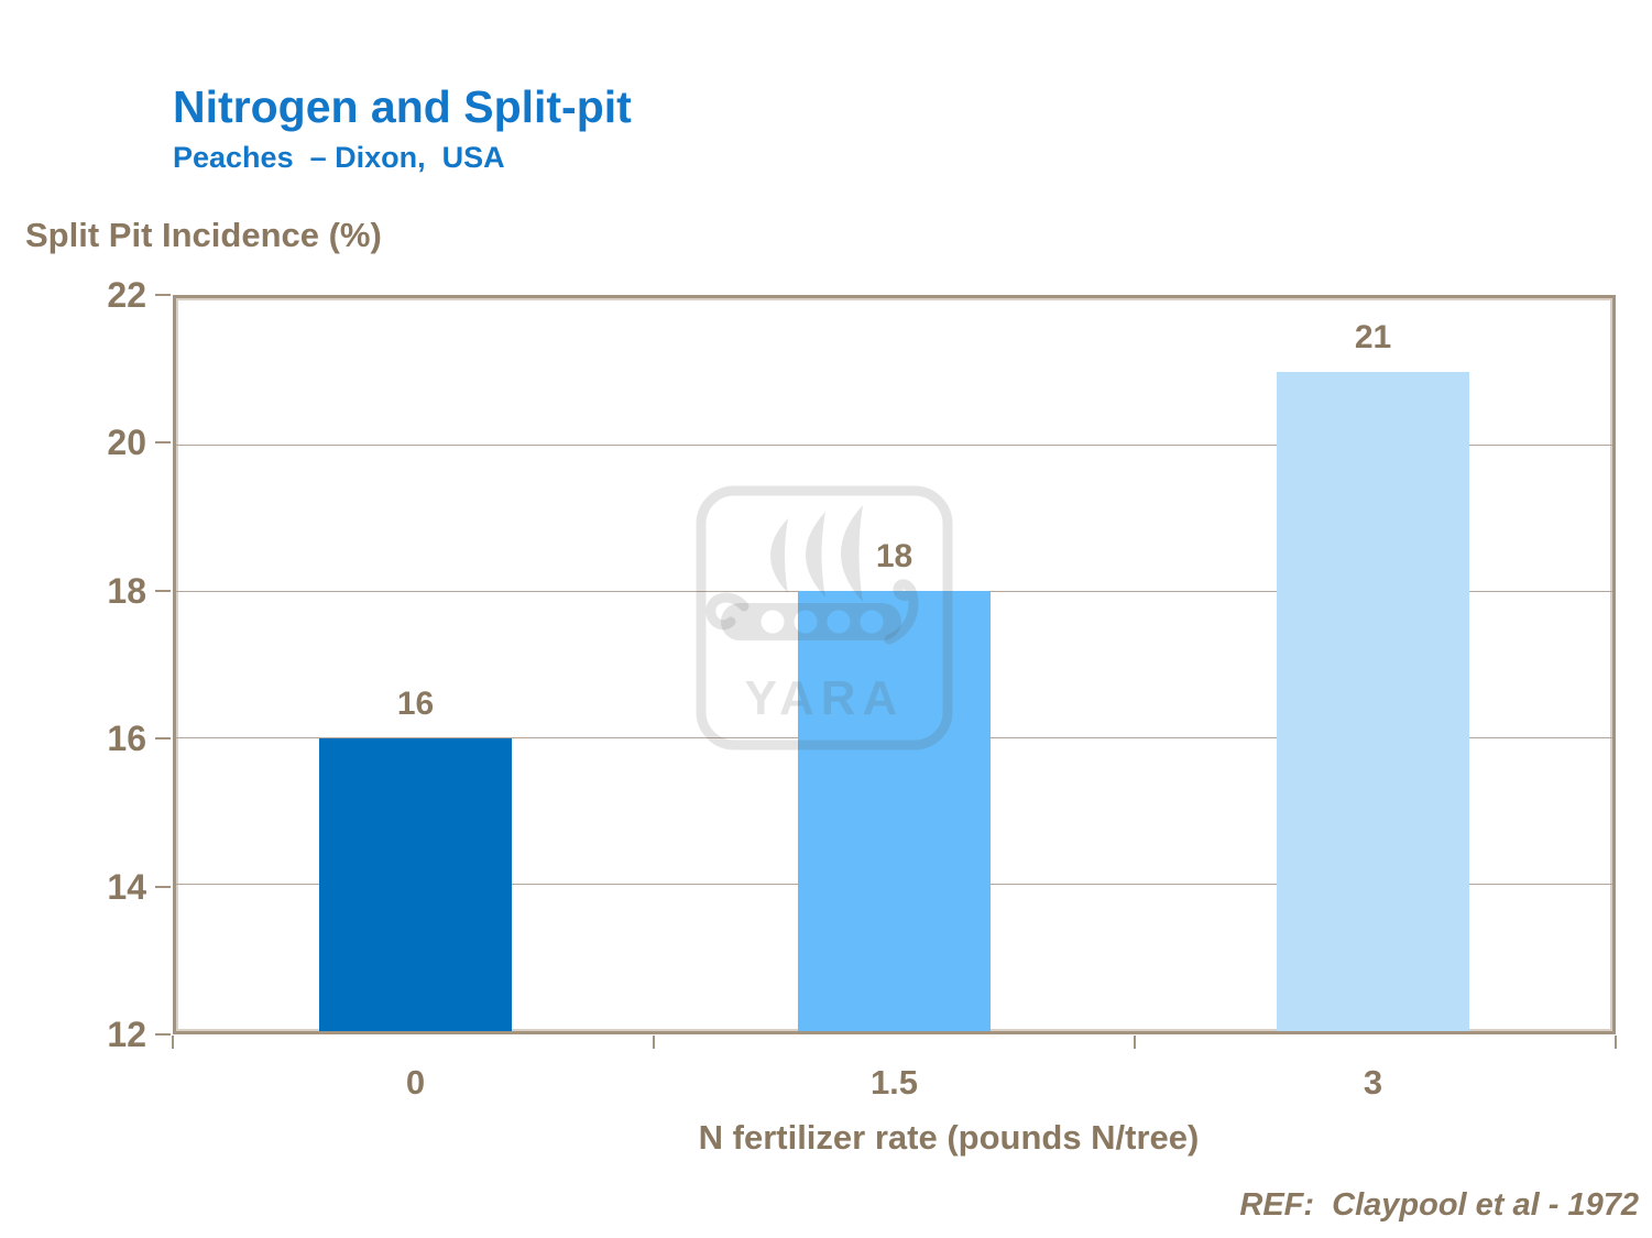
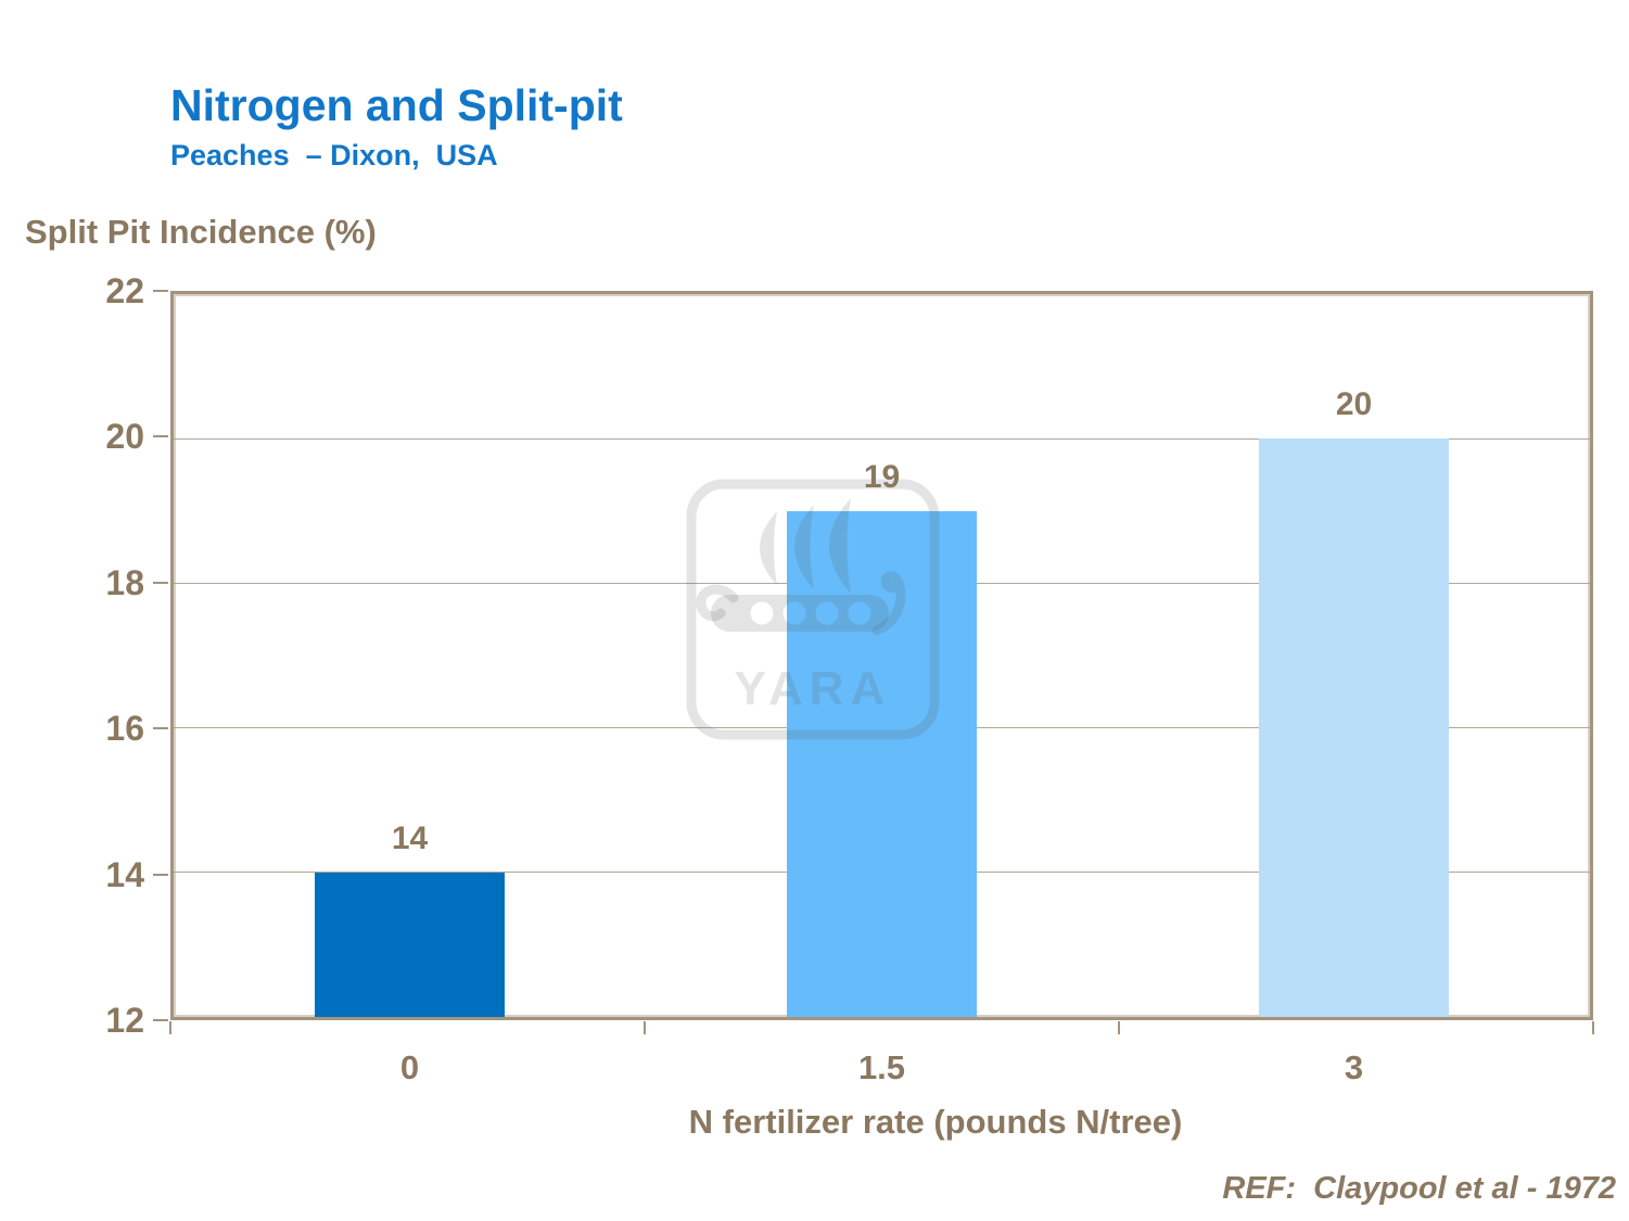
0: 16 -> 14
1.5: 18 -> 19
3: 21 -> 20
